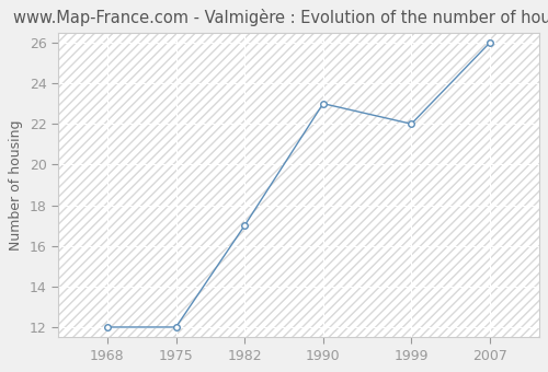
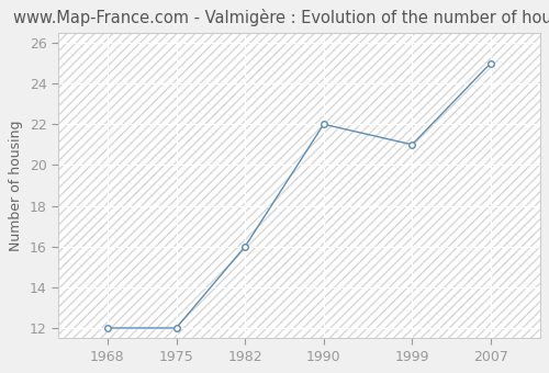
1982: 17 -> 16
1990: 23 -> 22
1999: 22 -> 21
2007: 26 -> 25
